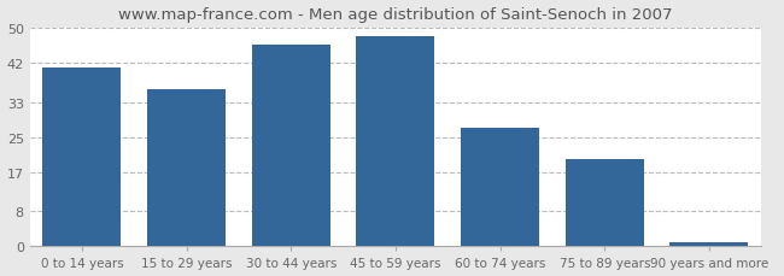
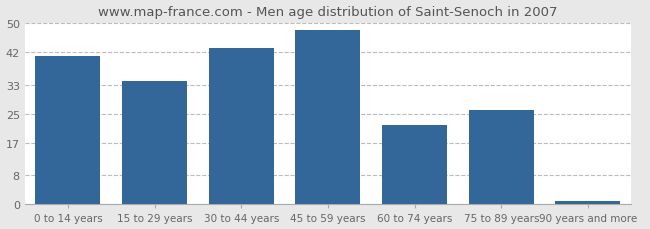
15 to 29 years: 36 -> 34
30 to 44 years: 46 -> 43
60 to 74 years: 27 -> 22
75 to 89 years: 20 -> 26
